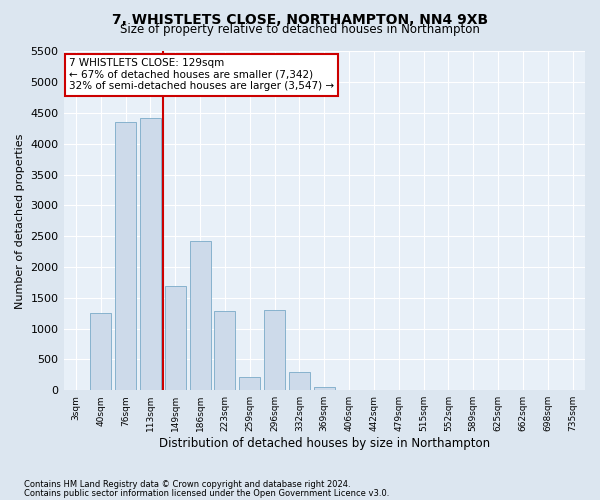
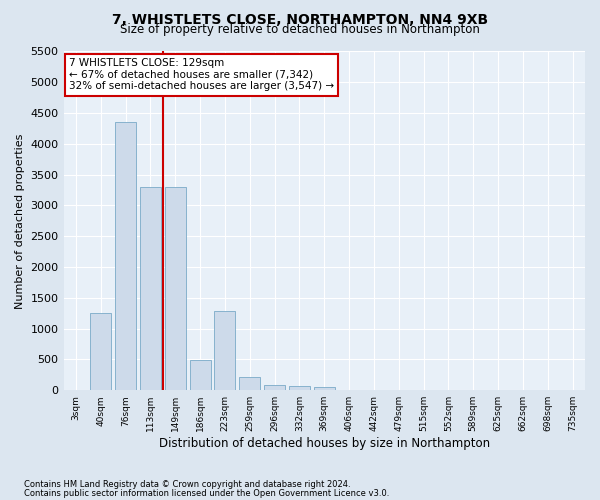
113sqm: 4420 -> 3300
149sqm: 1700 -> 3300
186sqm: 2420 -> 490
296sqm: 1300 -> 90
332sqm: 300 -> 70
